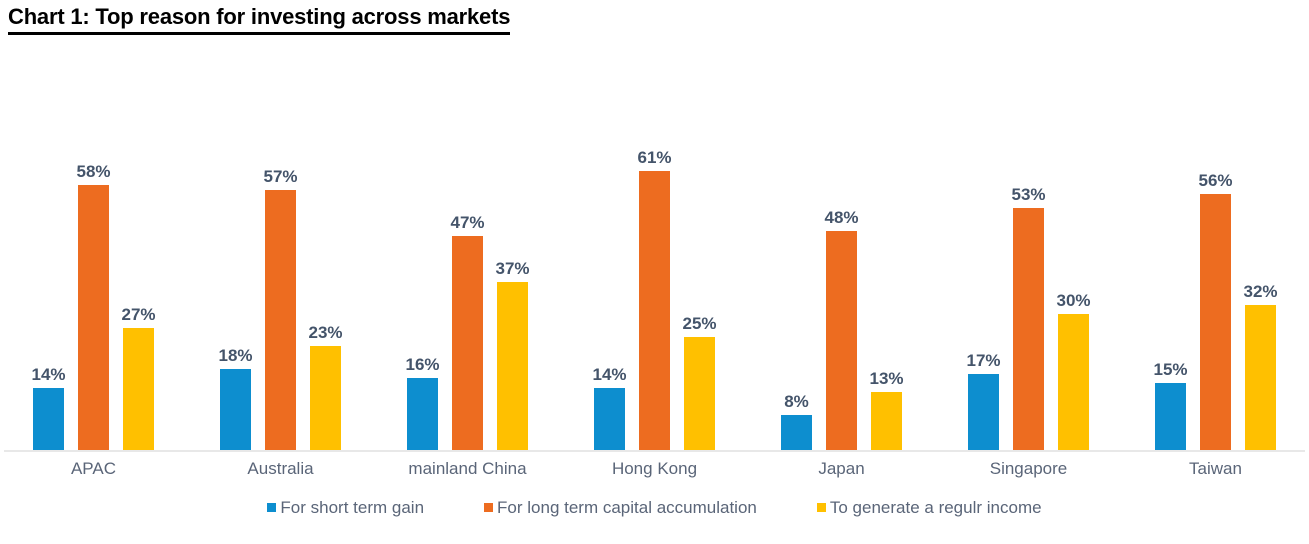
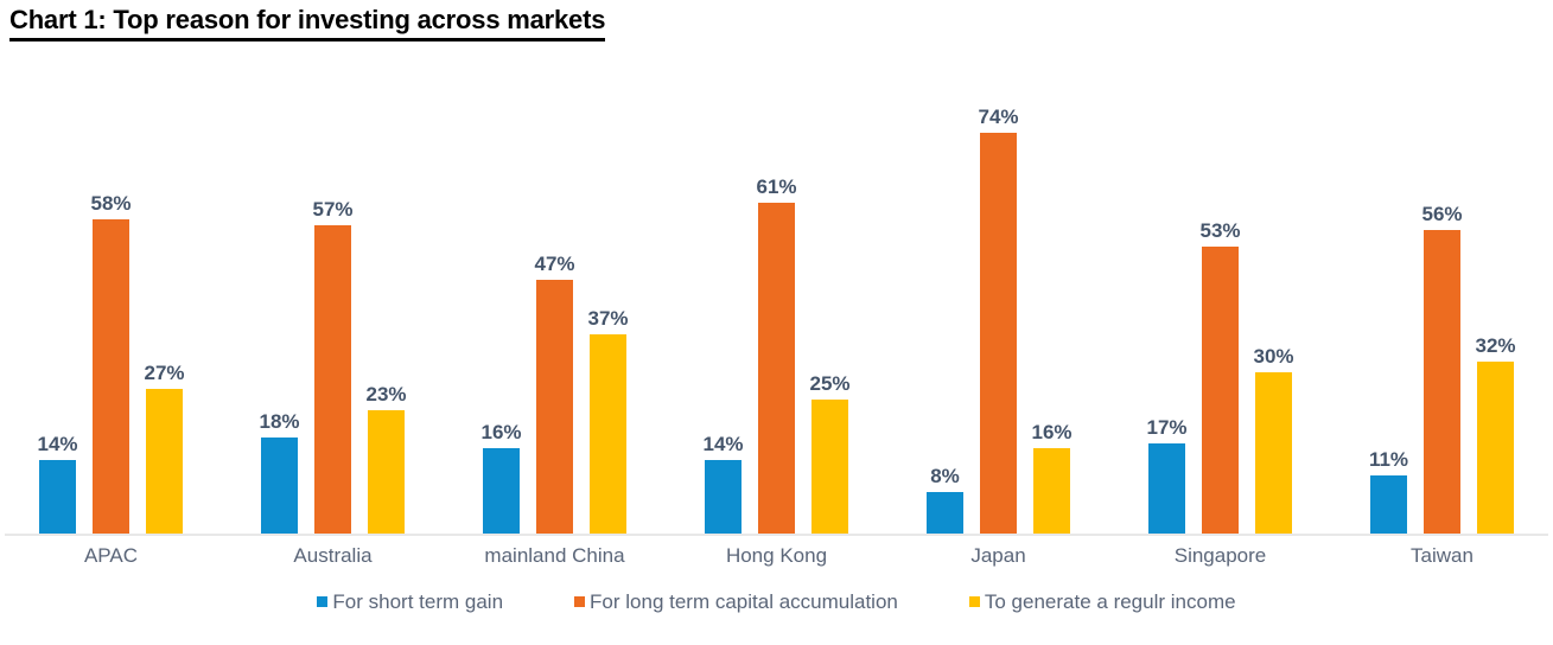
For long term capital accumulation/Japan: 48% -> 74%
To generate a regulr income/Japan: 13% -> 16%
For short term gain/Taiwan: 15% -> 11%
